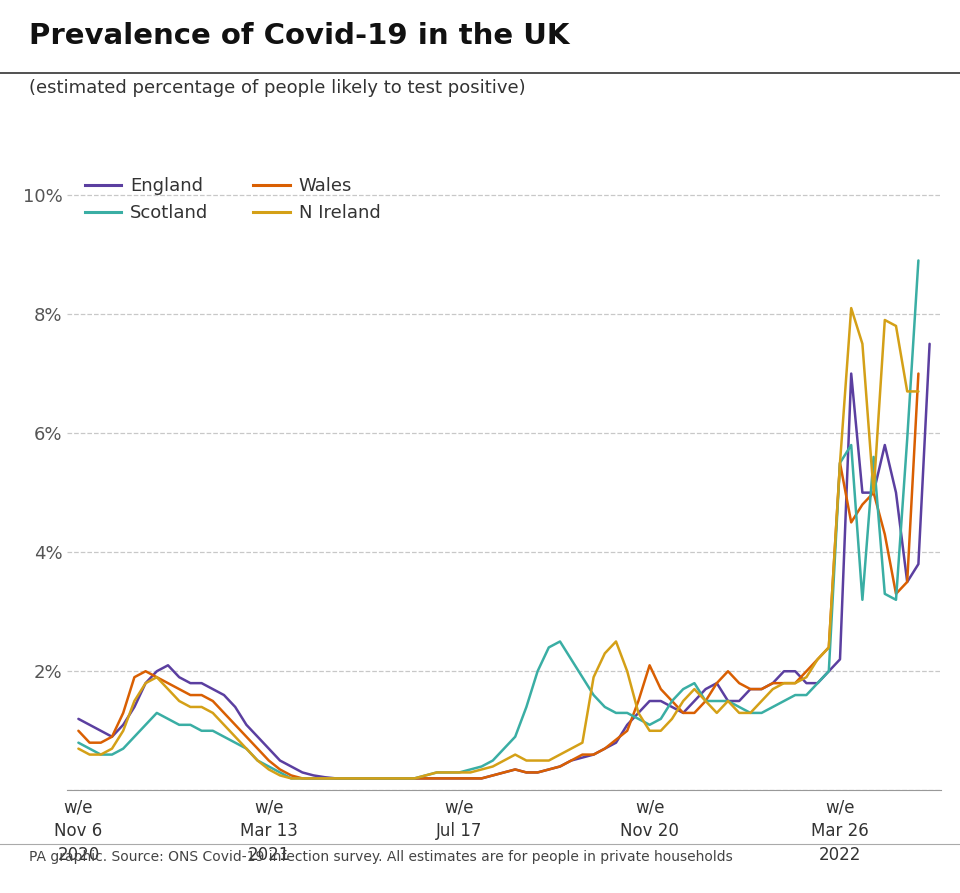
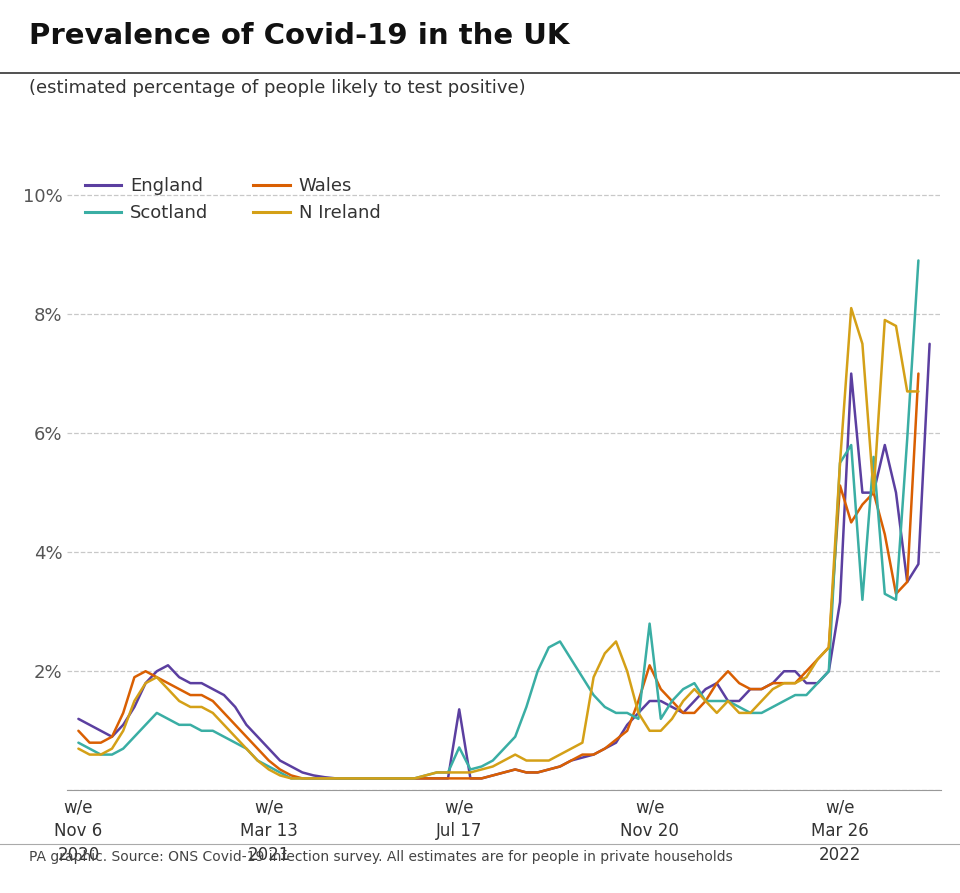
England/w/e Jul 17: 0.20% -> 1.36%
Scotland/w/e Jul 17: 0.30% -> 0.72%
Scotland/w/e Nov 20: 1.10% -> 2.80%
England/w/e Mar 26 2022: 2.20% -> 3.16%
Wales/w/e Mar 26 2022: 5.50% -> 5.12%
